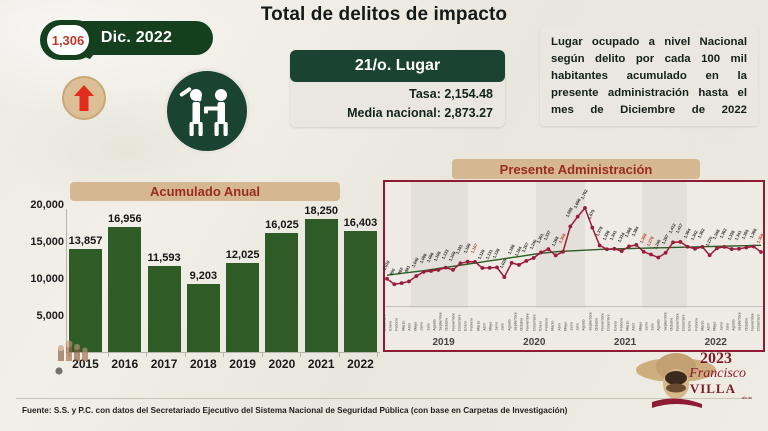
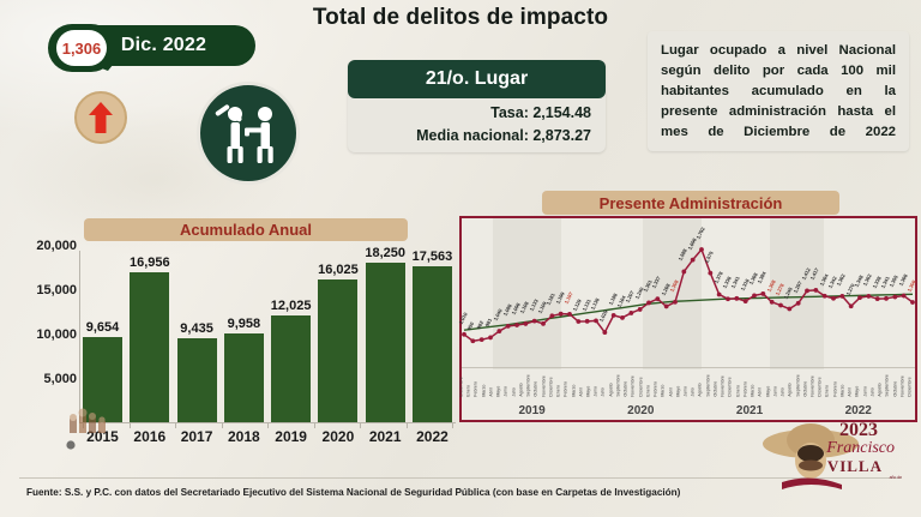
Acumulado Anual/2015: 13,857 -> 9,654
Acumulado Anual/2017: 11,593 -> 9,435
Acumulado Anual/2018: 9,203 -> 9,958
Acumulado Anual/2022: 16,403 -> 17,563
